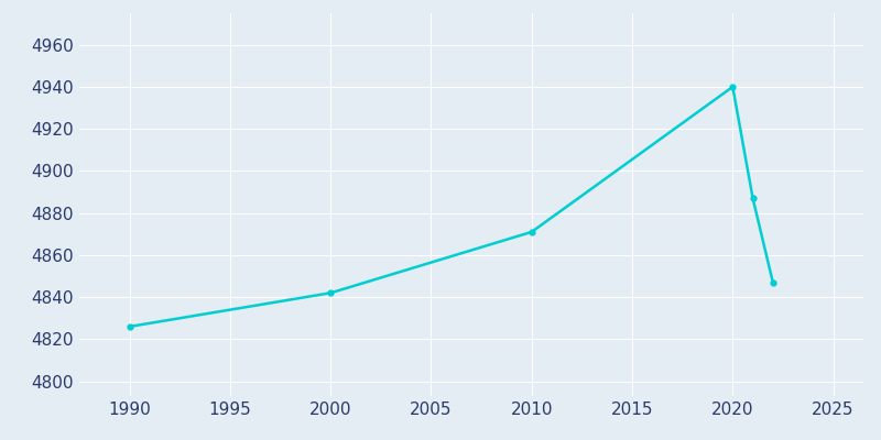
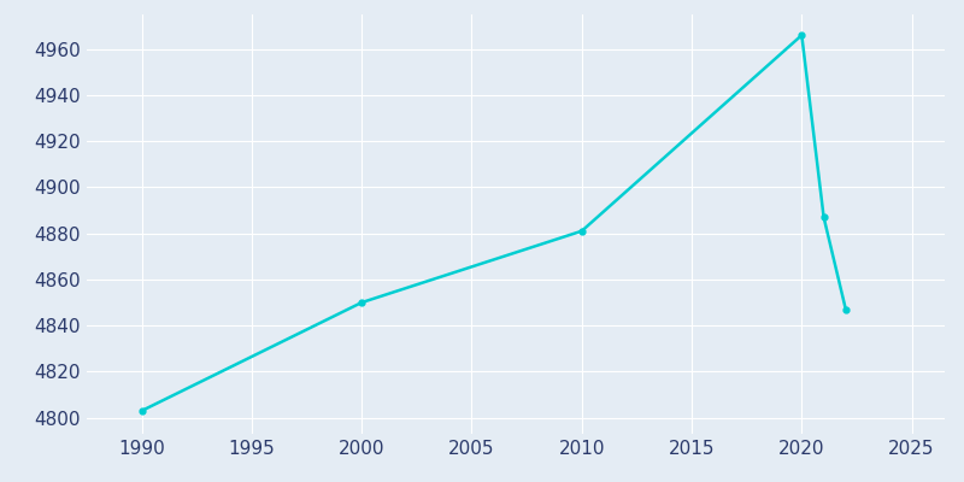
1990: 4826 -> 4803
2000: 4842 -> 4850
2010: 4871 -> 4881
2020: 4940 -> 4966
